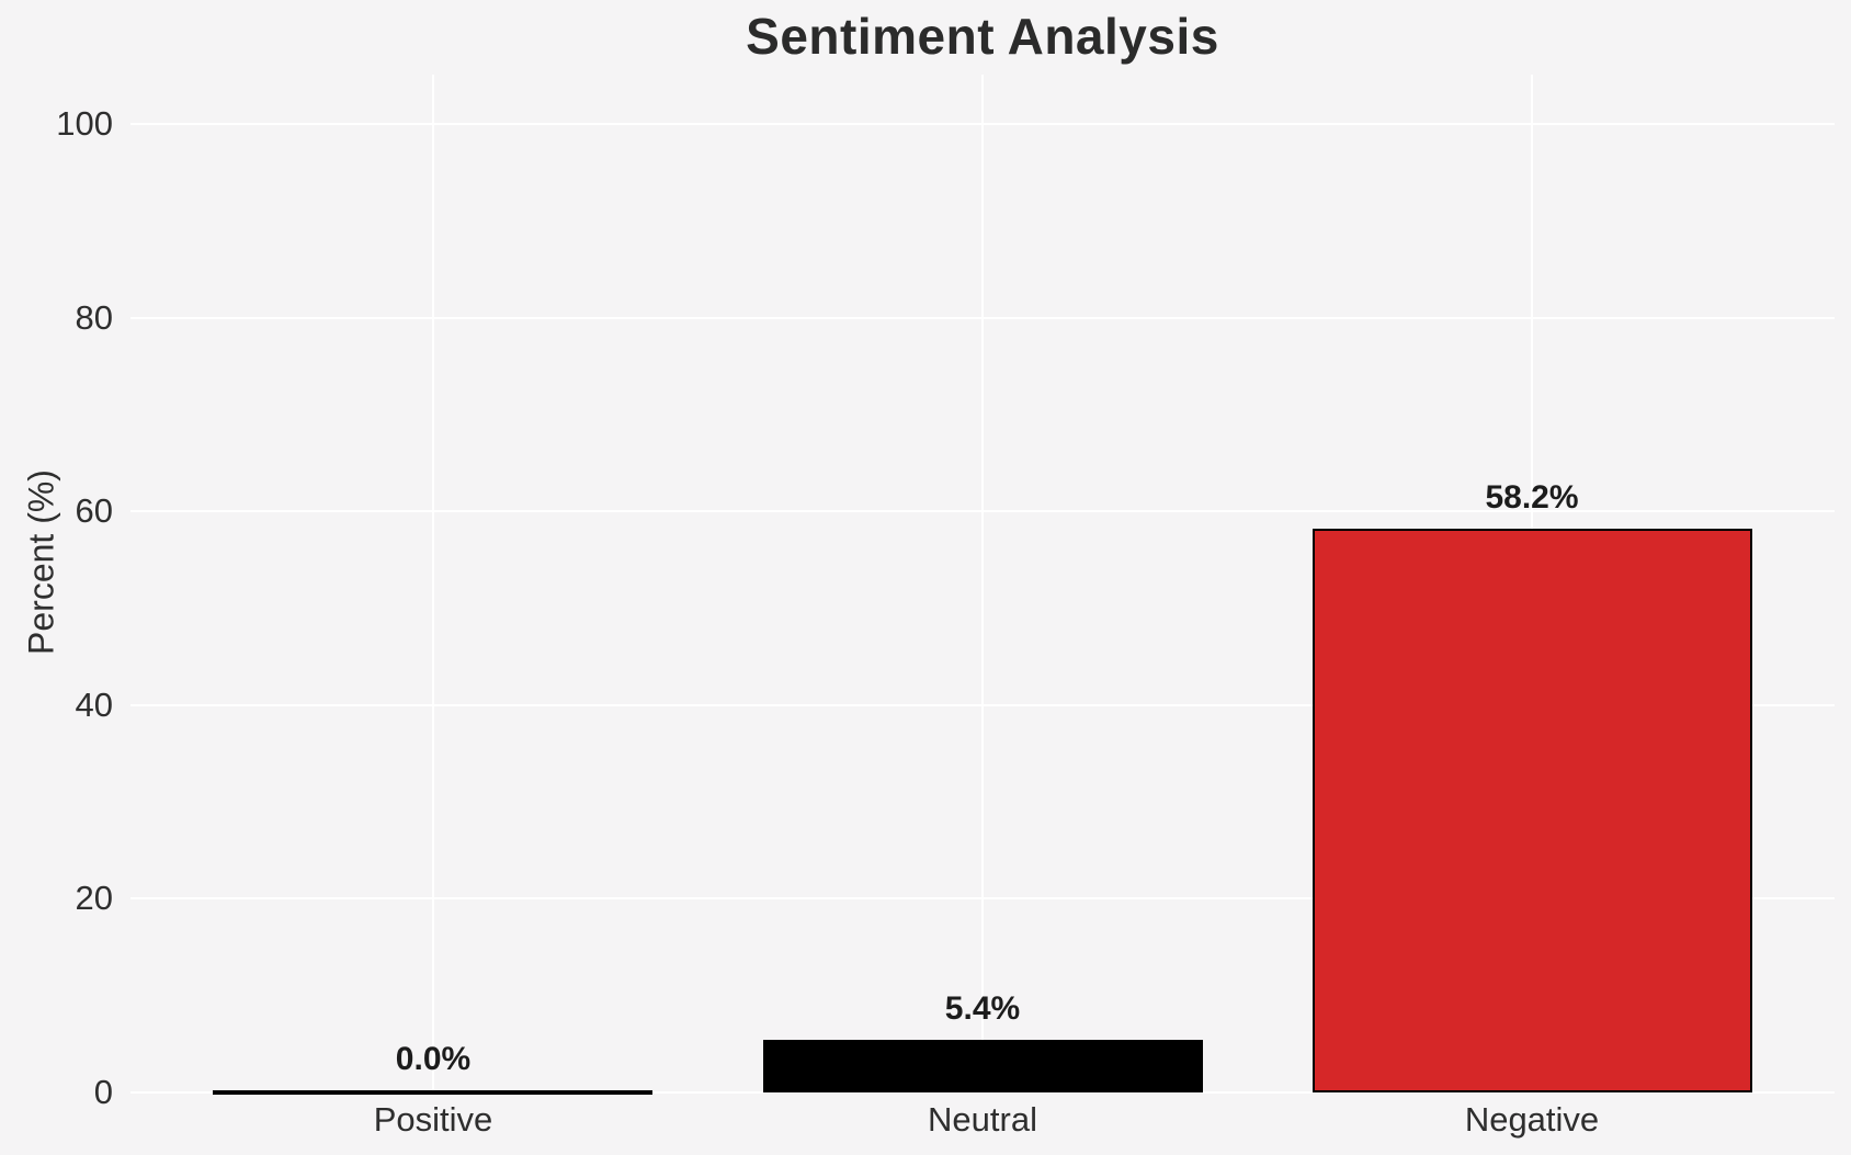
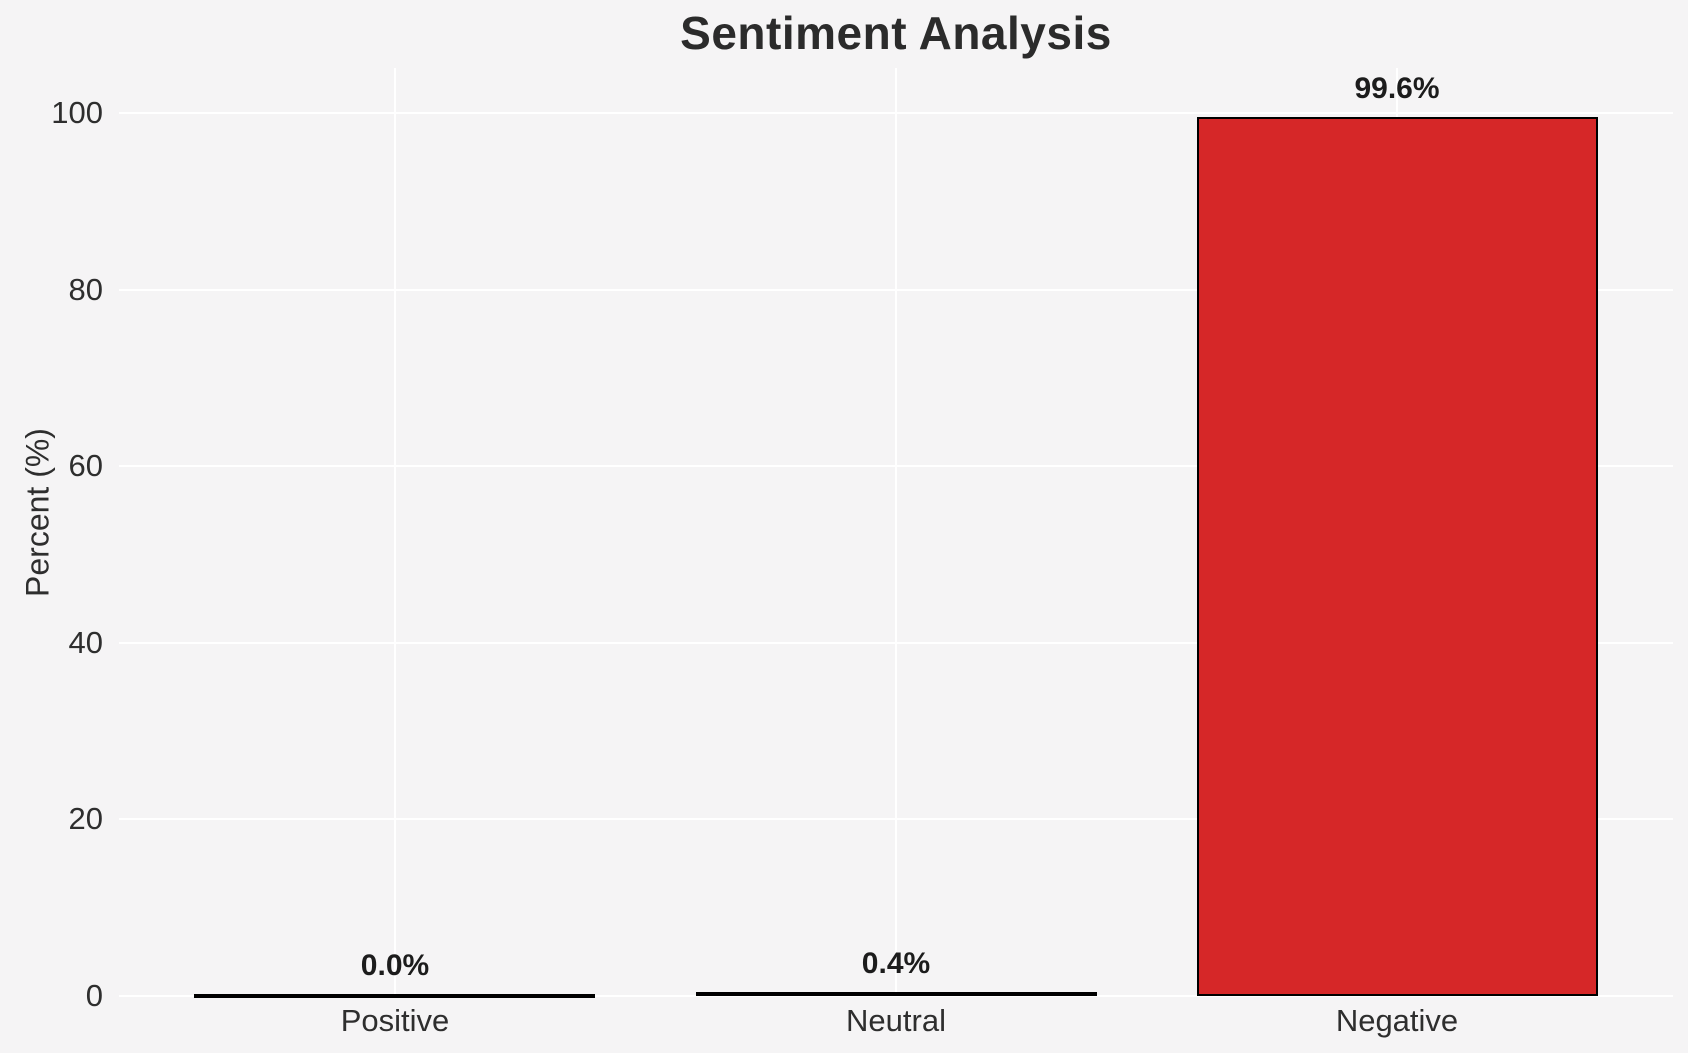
Neutral: 5.4% -> 0.4%
Negative: 58.2% -> 99.6%
